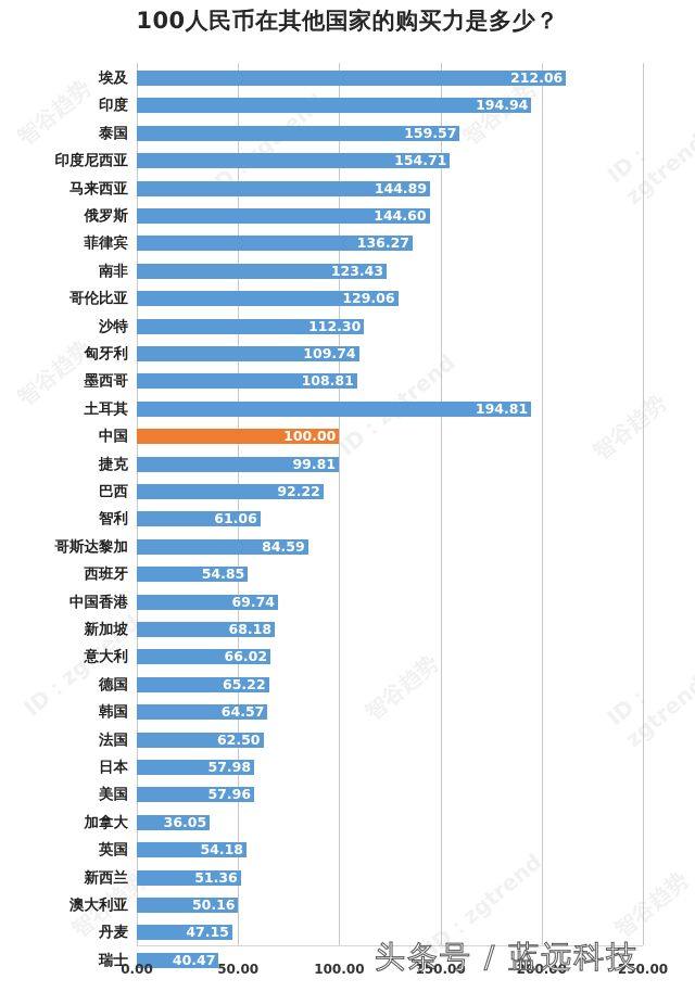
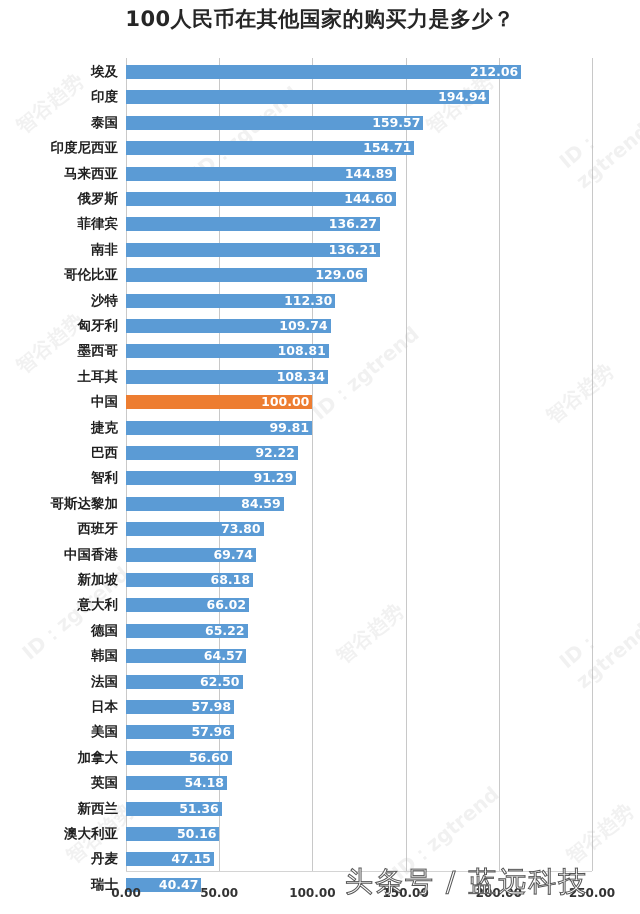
南非: 123.43 -> 136.21
土耳其: 194.81 -> 108.34
智利: 61.06 -> 91.29
西班牙: 54.85 -> 73.80
加拿大: 36.05 -> 56.60
